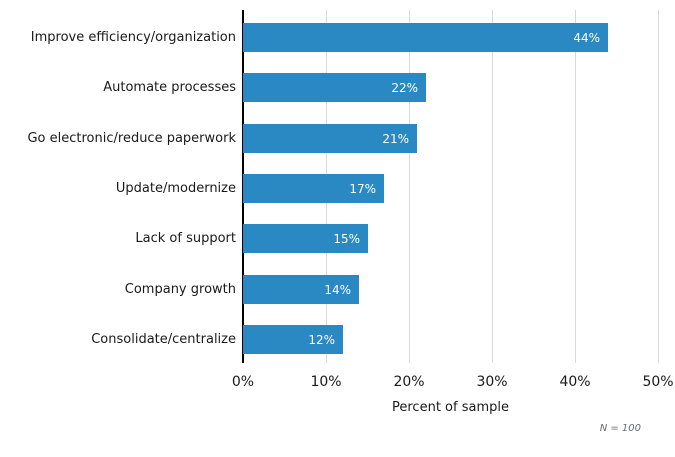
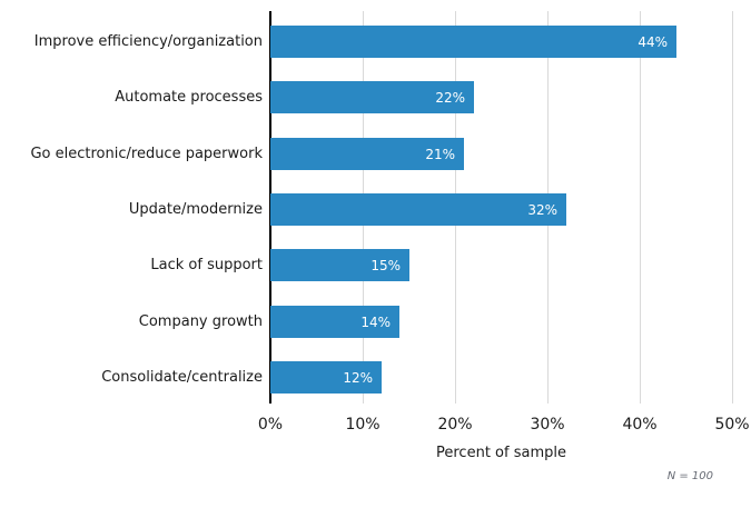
Update/modernize: 17% -> 32%
